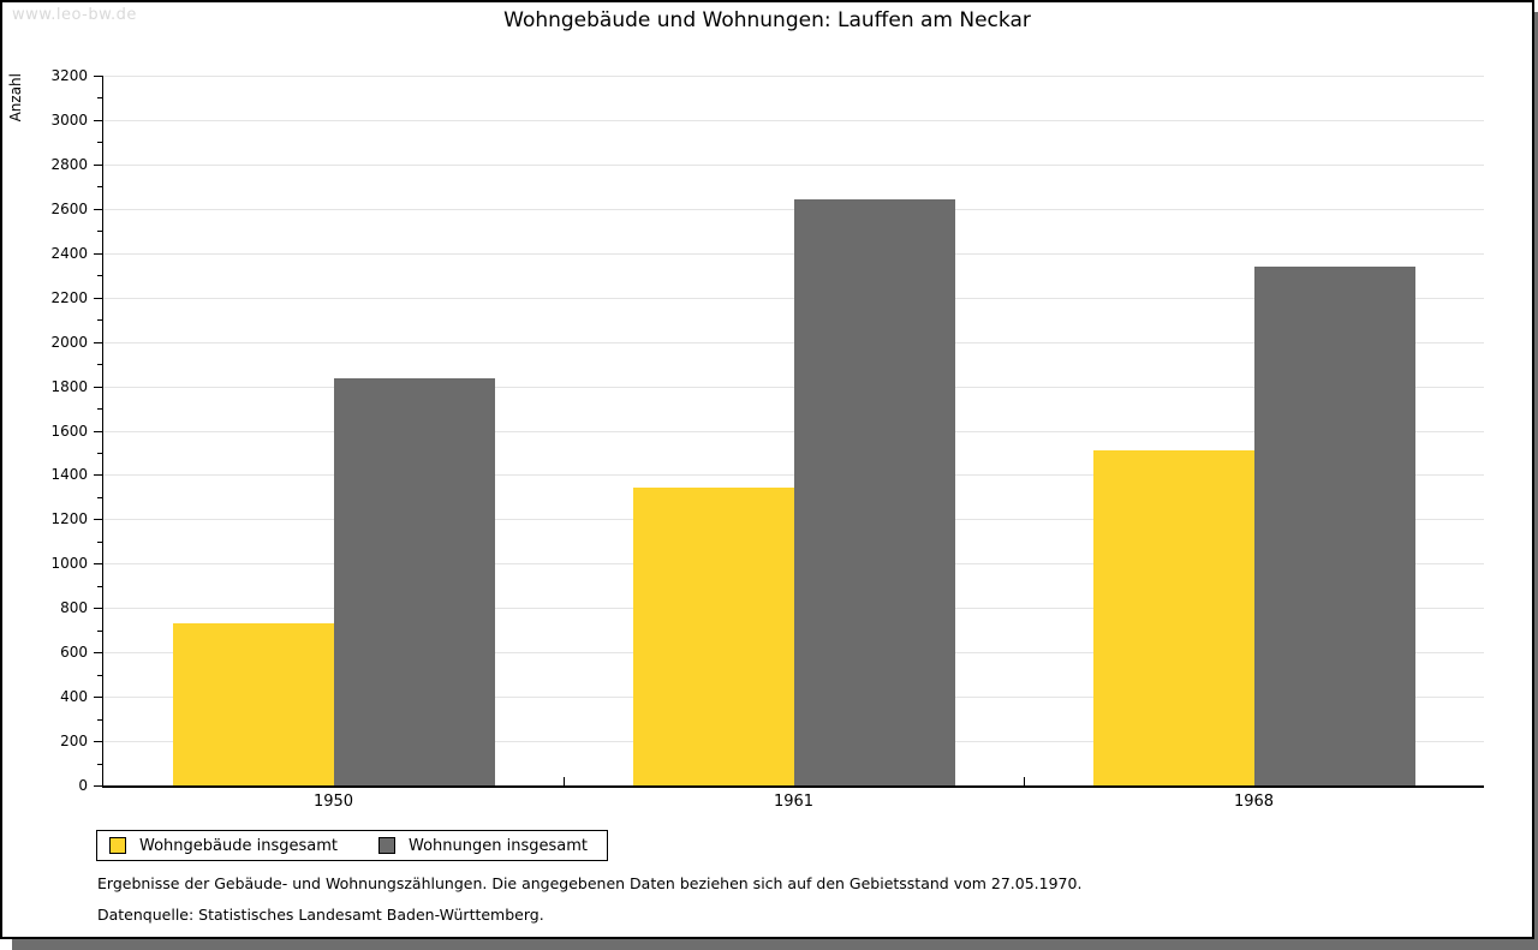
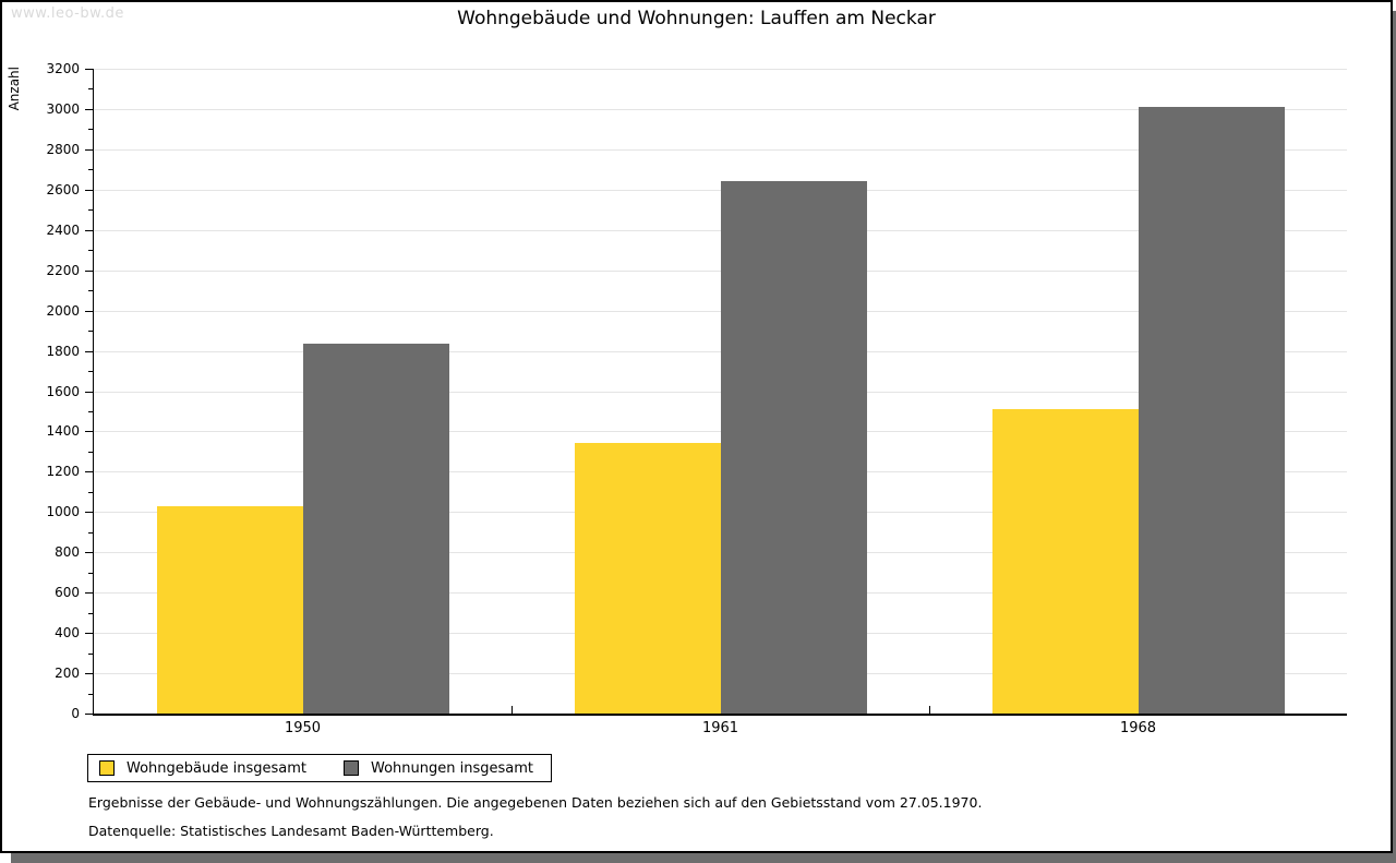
Wohngebäude insgesamt/1950: 730 -> 1030
Wohnungen insgesamt/1968: 2340 -> 3010
